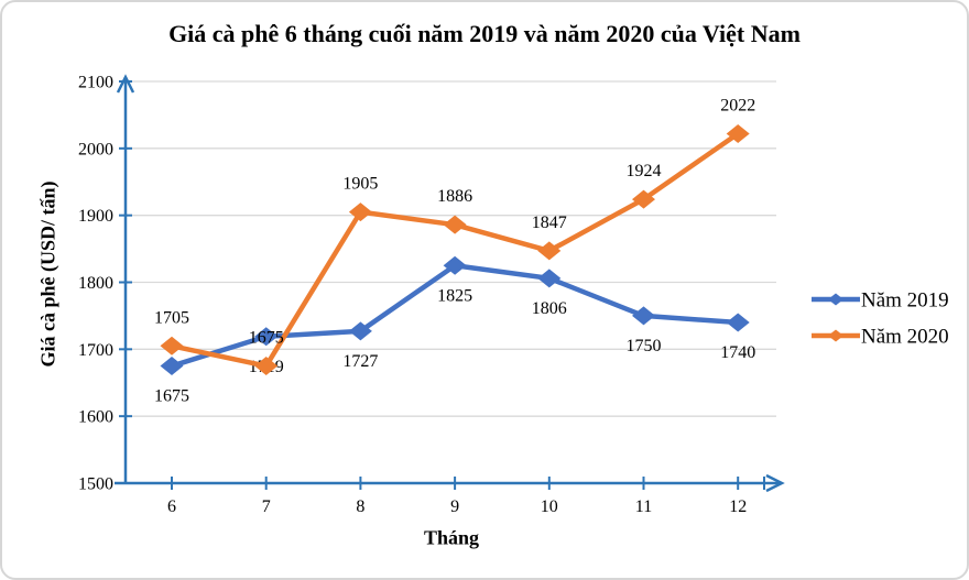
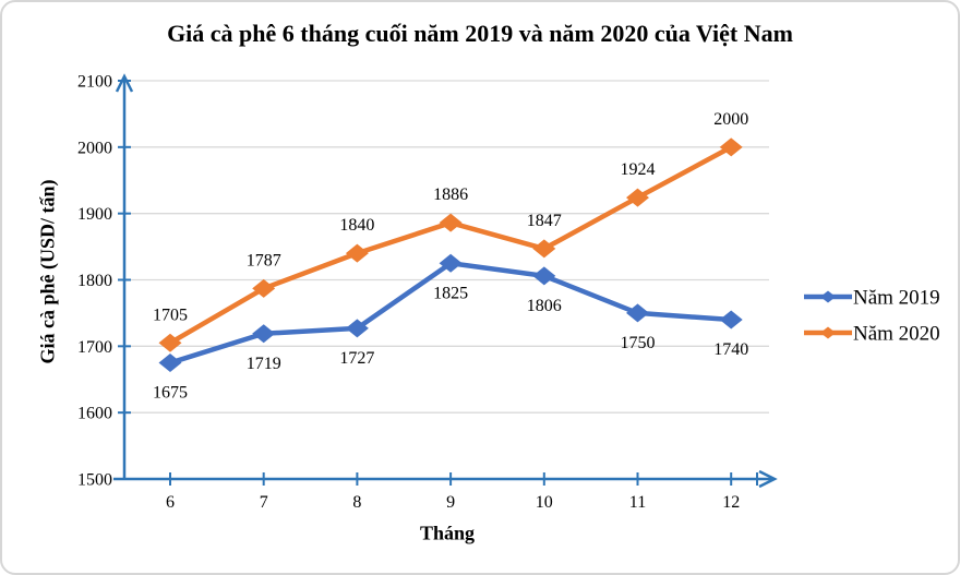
Năm 2020/7: 1675 -> 1787
Năm 2020/8: 1905 -> 1840
Năm 2020/12: 2022 -> 2000
